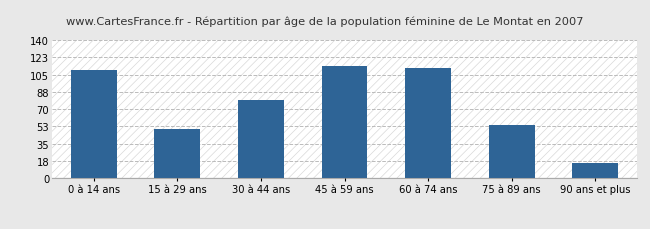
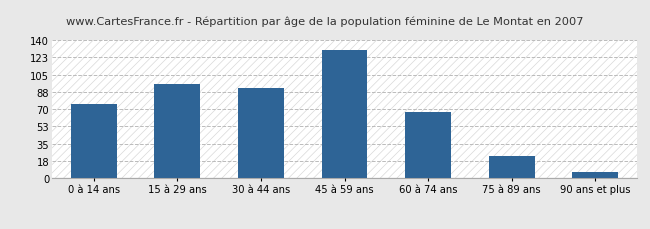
0 à 14 ans: 110 -> 75
15 à 29 ans: 50 -> 96
30 à 44 ans: 80 -> 92
45 à 59 ans: 114 -> 130
60 à 74 ans: 112 -> 67
75 à 89 ans: 54 -> 23
90 ans et plus: 16 -> 6
